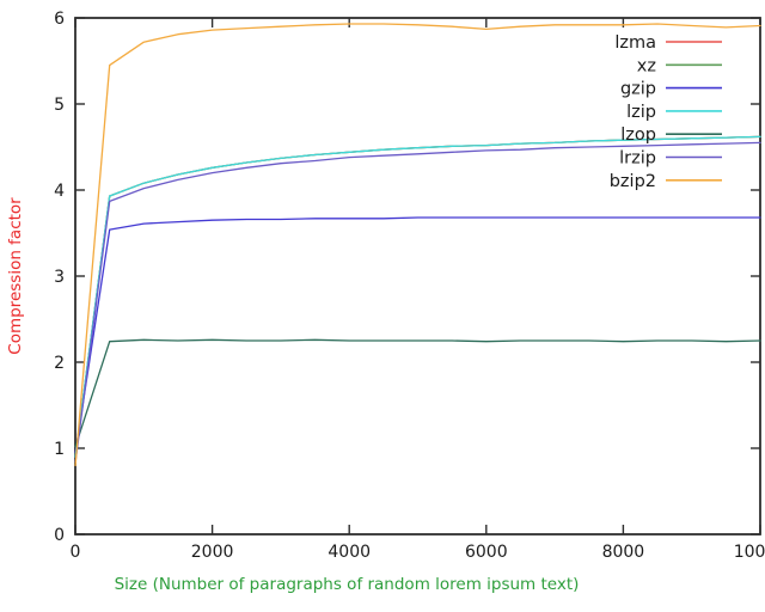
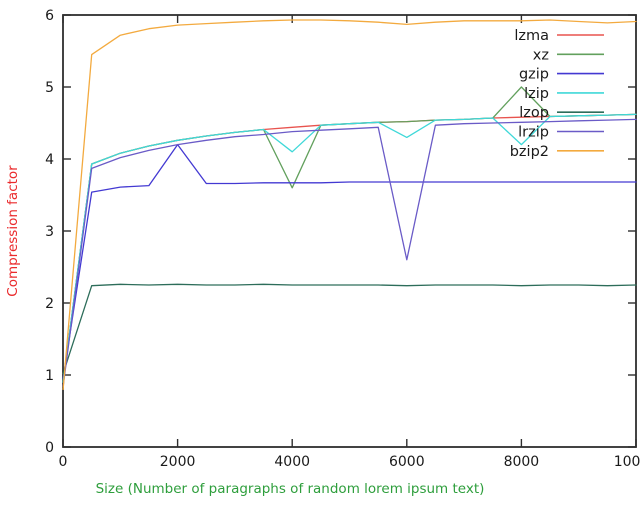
gzip/2000: 3.6 -> 4.2
xz/4000: 4.4 -> 3.6
lzip/4000: 4.4 -> 4.1
lzip/6000: 4.5 -> 4.3
lrzip/6000: 4.5 -> 2.6
xz/8000: 4.6 -> 5.0
lzip/8000: 4.6 -> 4.2
